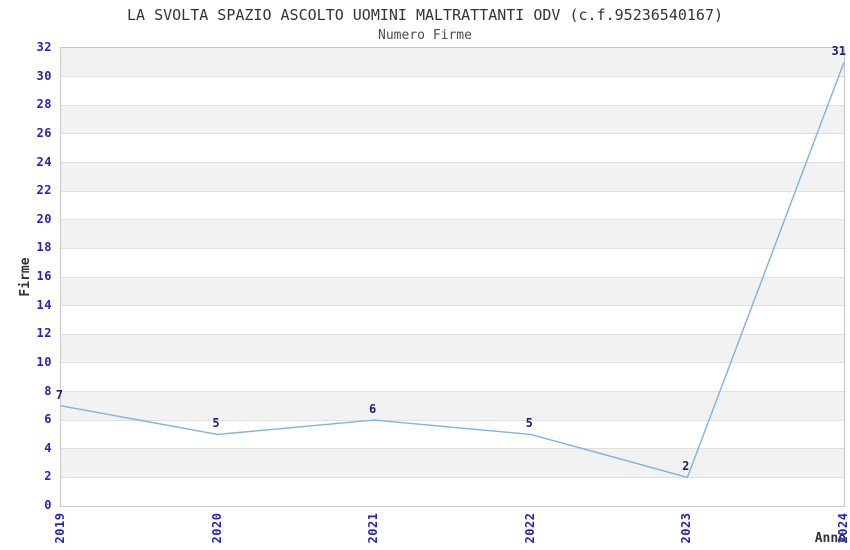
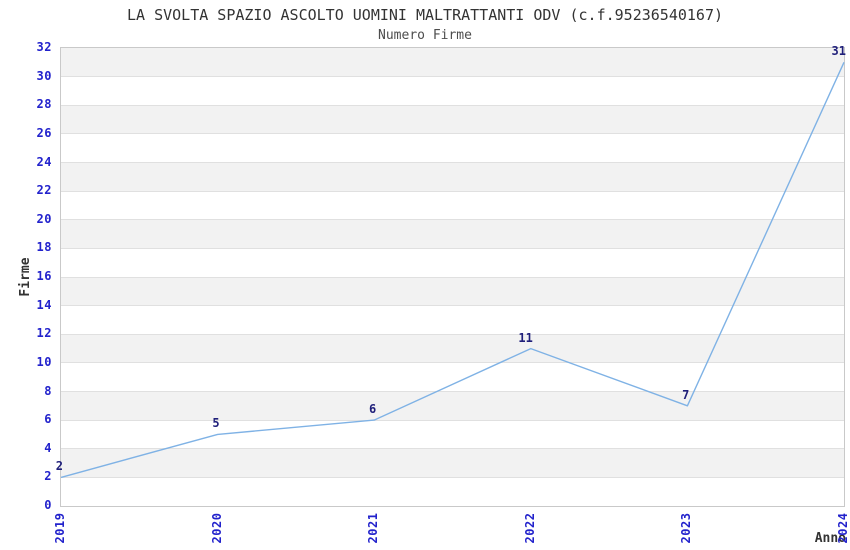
2019: 7 -> 2
2022: 5 -> 11
2023: 2 -> 7
